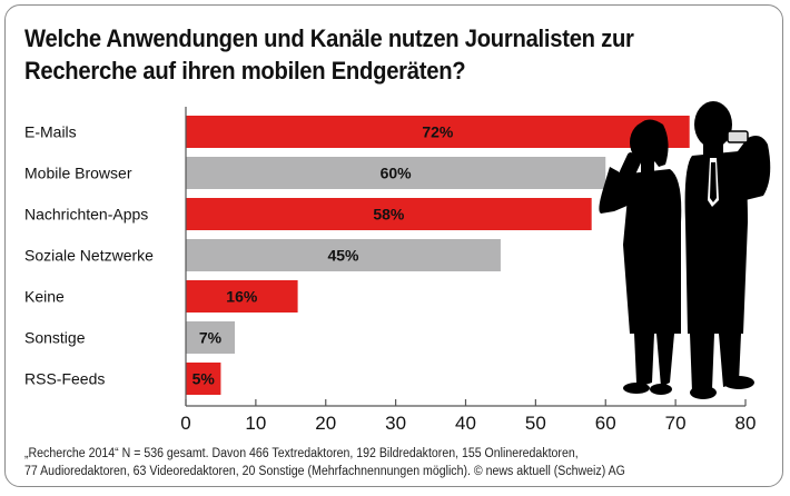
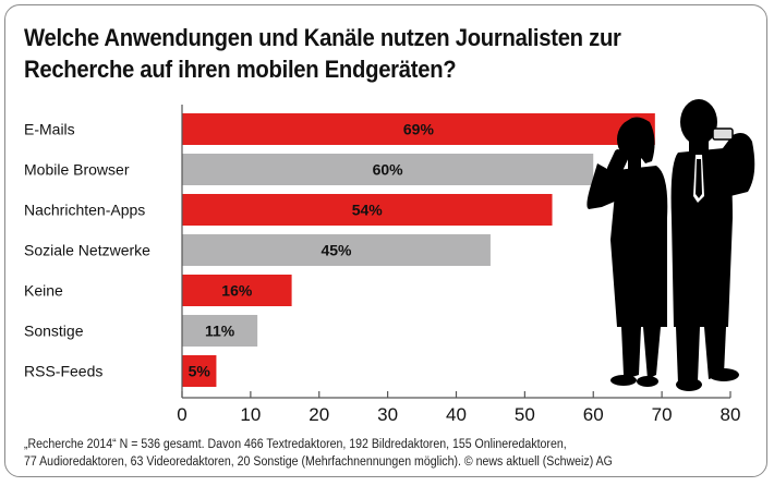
E-Mails: 72% -> 69%
Nachrichten-Apps: 58% -> 54%
Sonstige: 7% -> 11%
